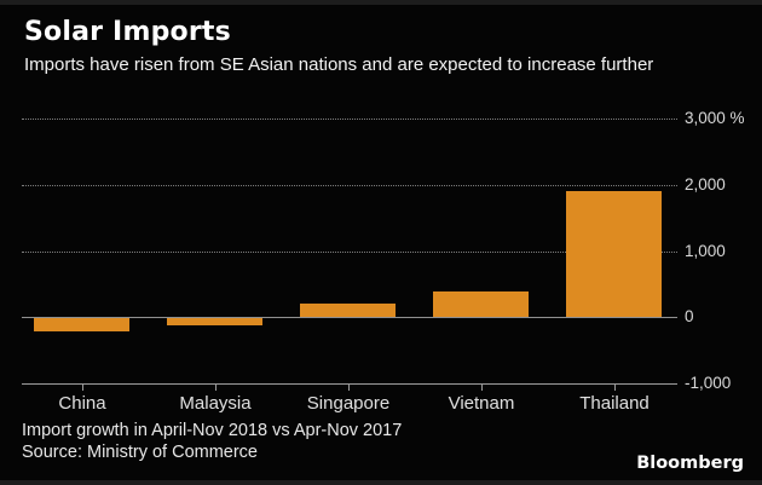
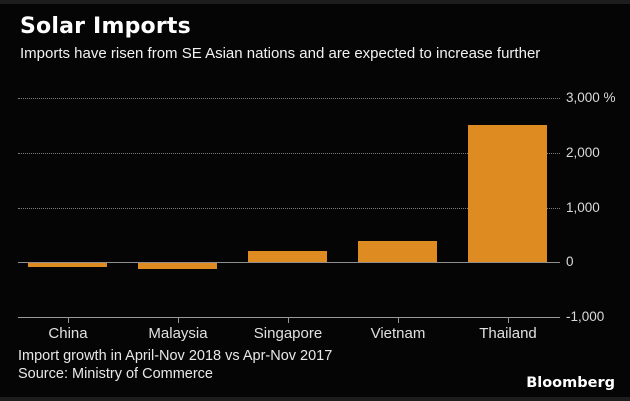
China: -200% -> -100%
Thailand: 1900% -> 2500%
